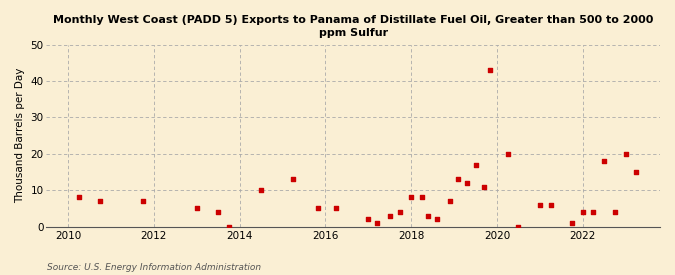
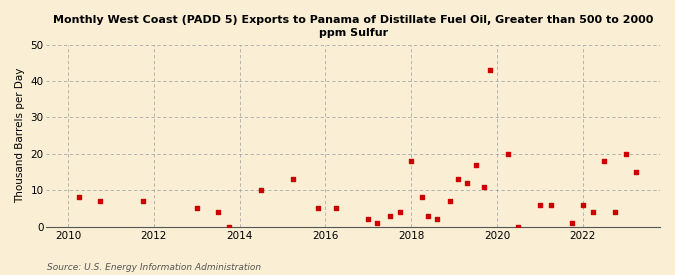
2018: 8 -> 18
2022: 4 -> 6
